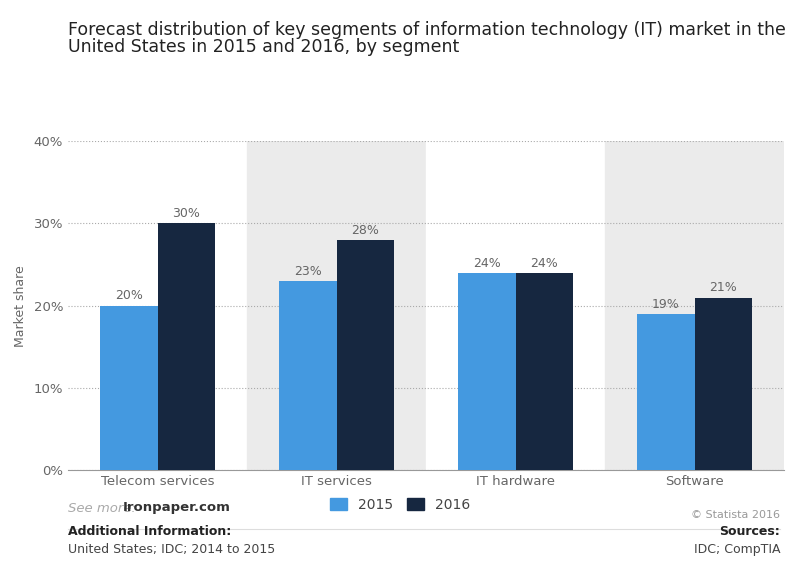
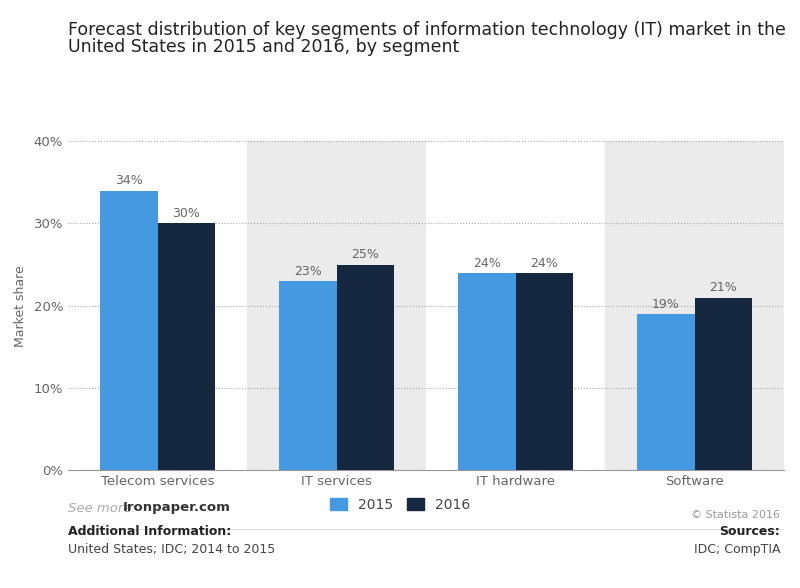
2015/Telecom services: 20% -> 34%
2016/IT services: 28% -> 25%
